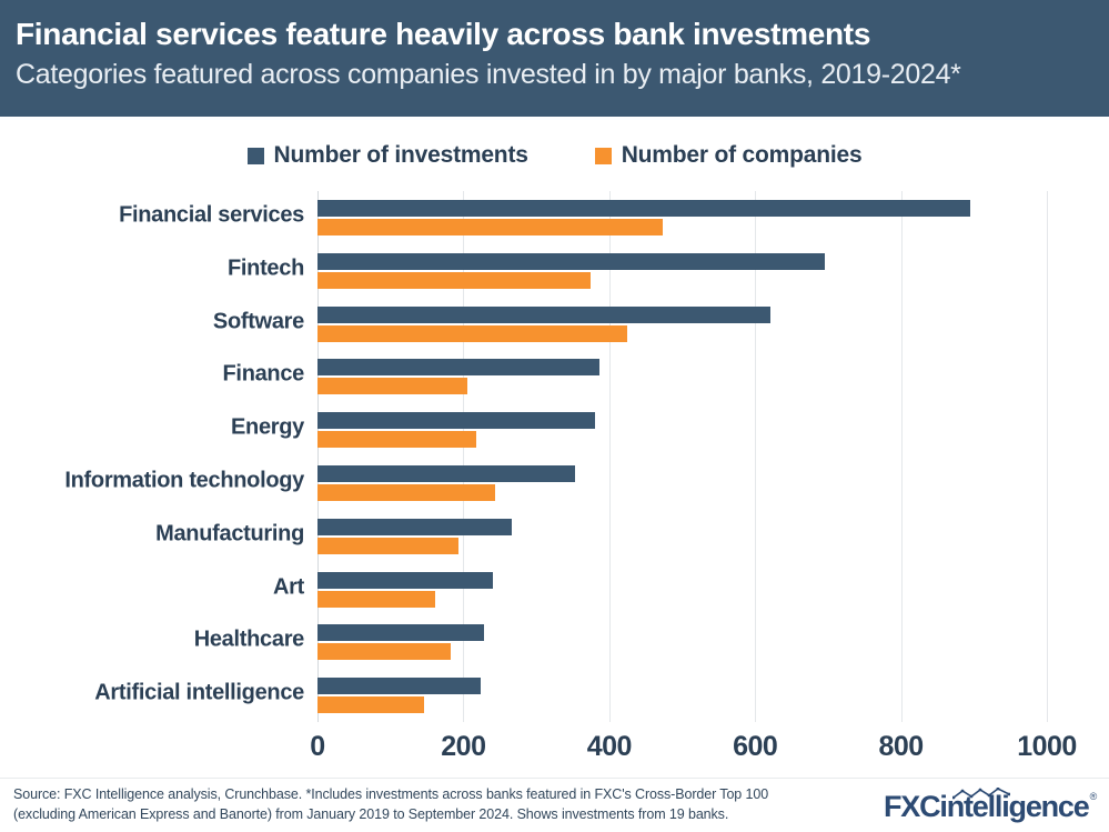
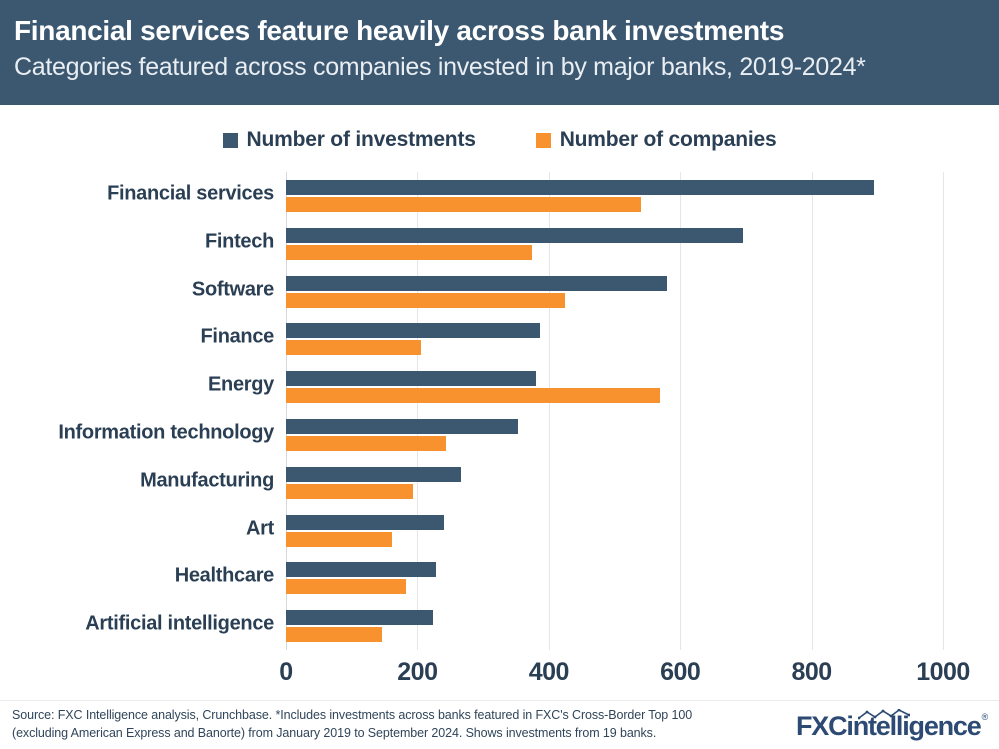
Number of companies/Financial services: 470 -> 540
Number of investments/Software: 620 -> 580
Number of companies/Energy: 220 -> 570
